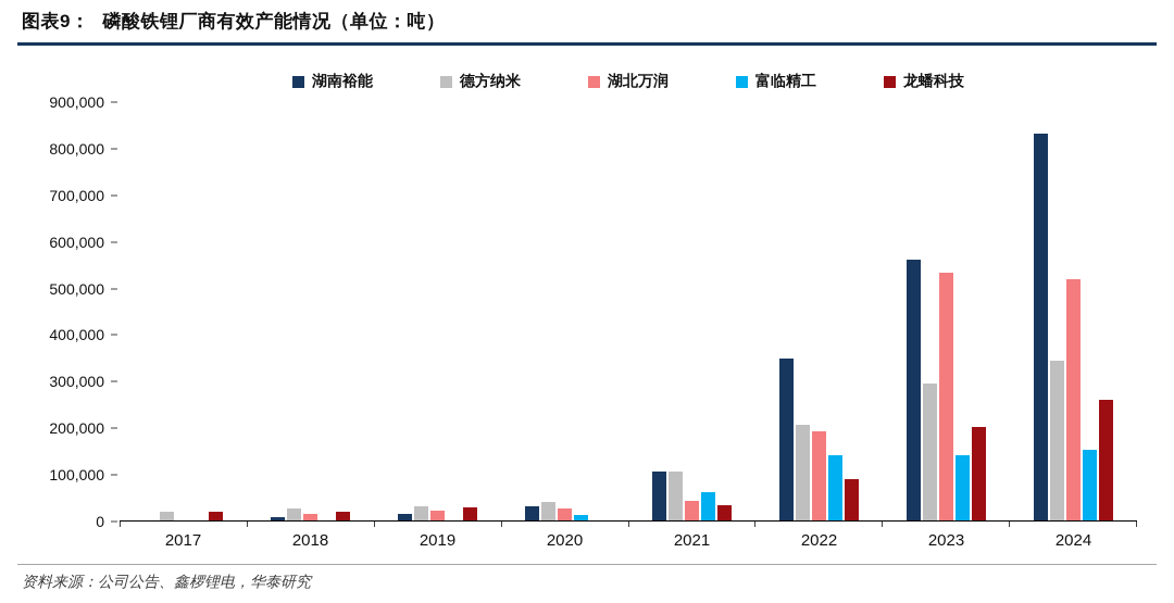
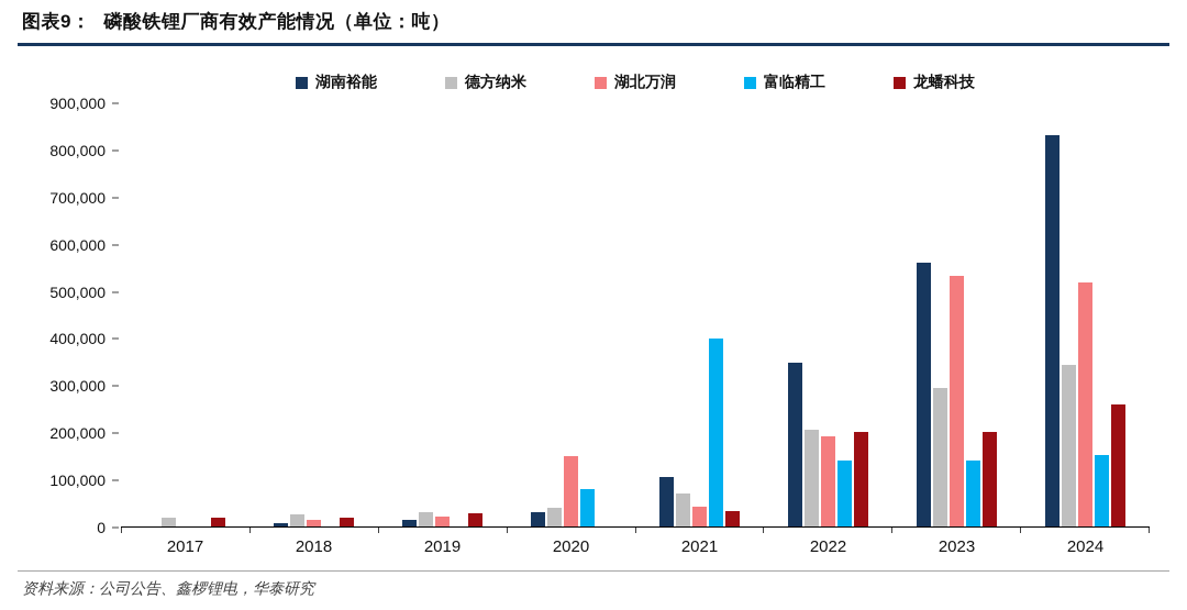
湖北万润/2020: 30000 -> 150000
富临精工/2020: 10000 -> 80000
德方纳米/2021: 100000 -> 70000
富临精工/2021: 60000 -> 400000
龙蟠科技/2022: 90000 -> 200000
